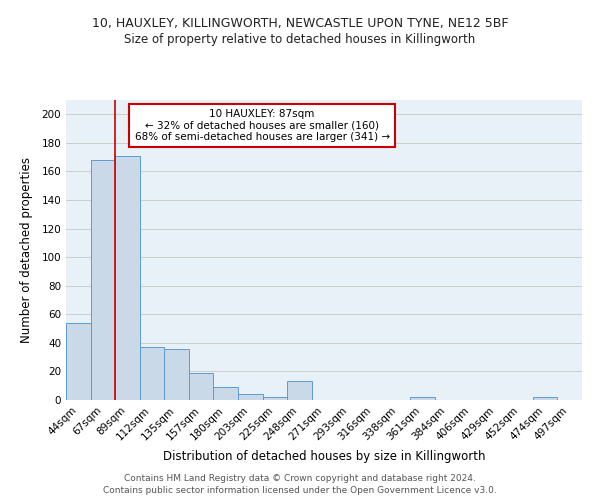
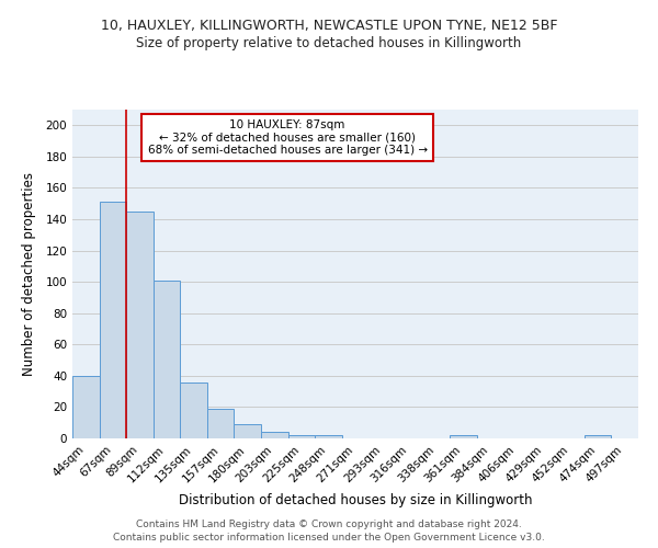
44sqm: 54 -> 40
67sqm: 168 -> 151
89sqm: 171 -> 145
112sqm: 37 -> 101
248sqm: 13 -> 2
